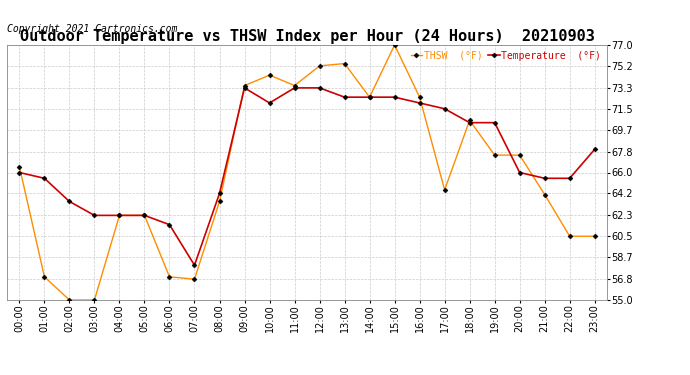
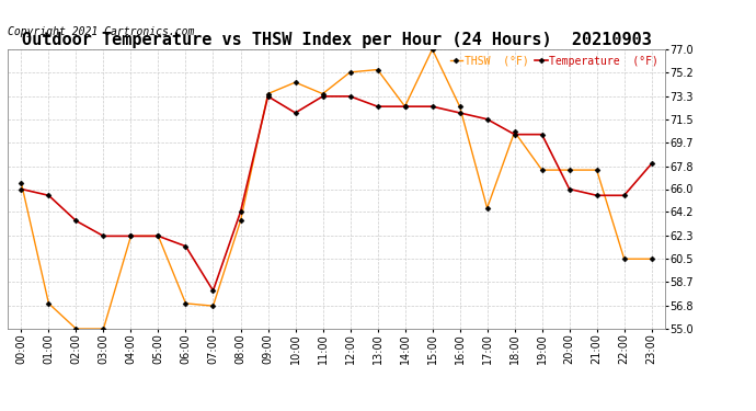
THSW (°F)/21:00: 64.1 -> 67.5
